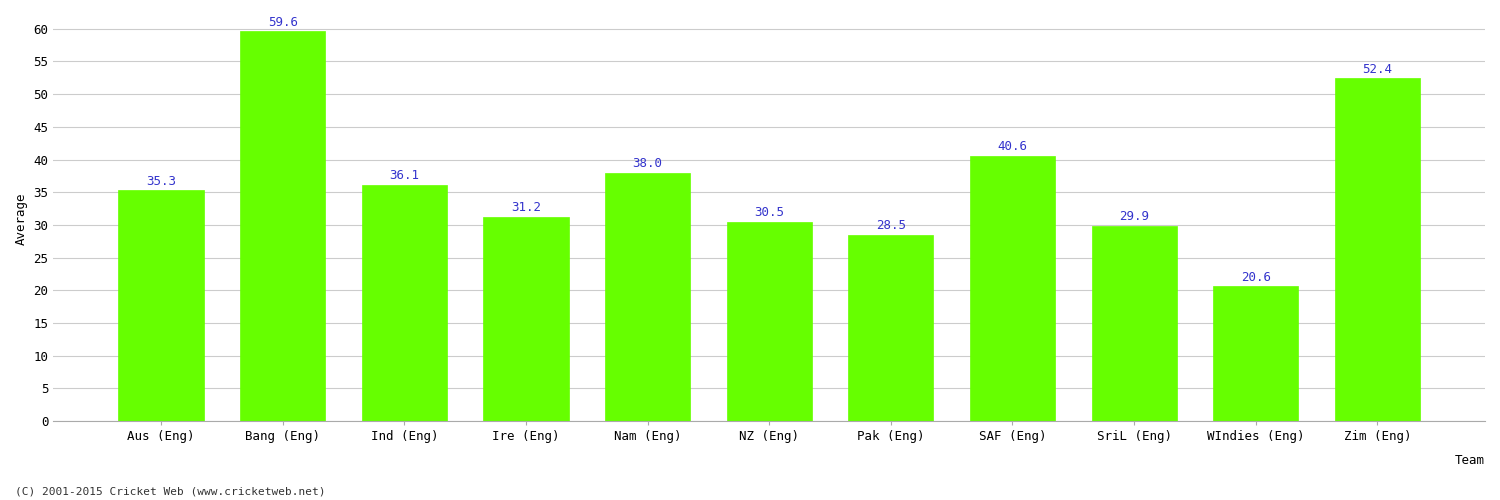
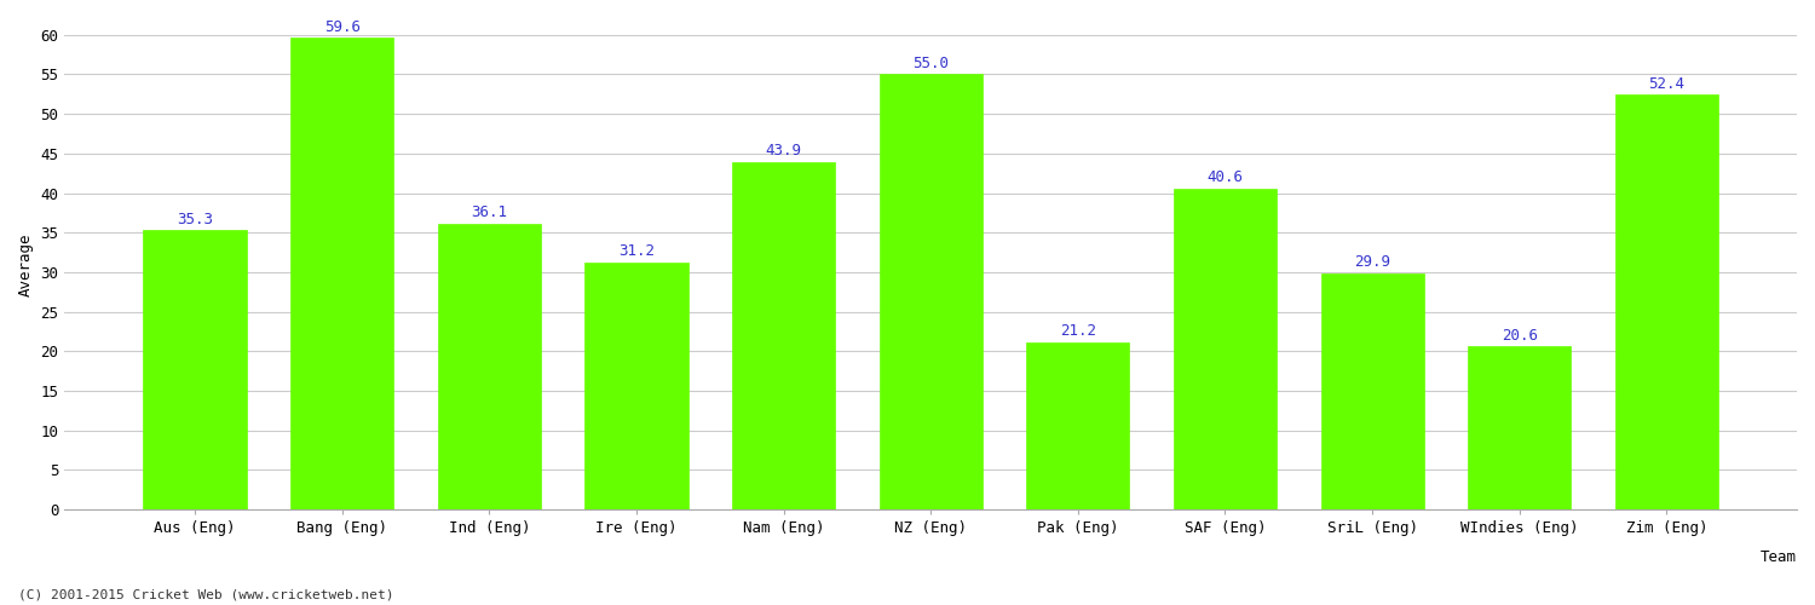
Nam (Eng): 38.0 -> 43.9
NZ (Eng): 30.5 -> 55.0
Pak (Eng): 28.5 -> 21.2
